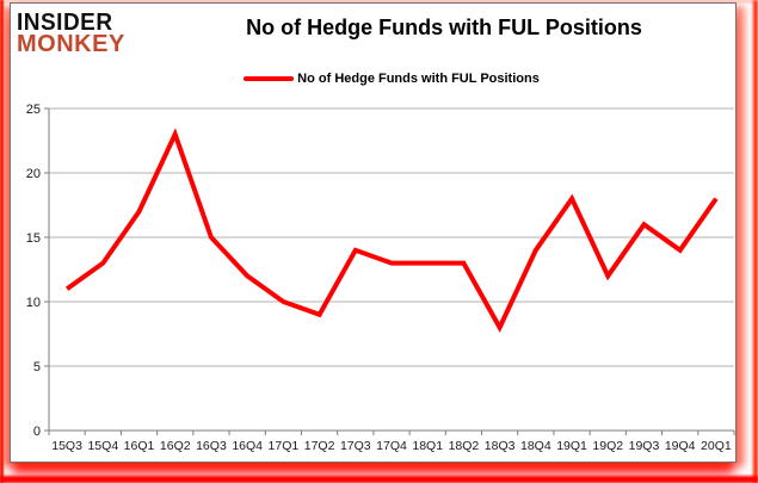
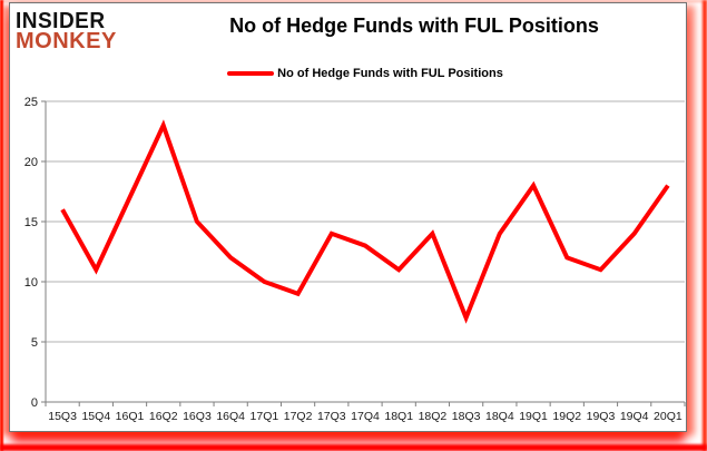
15Q3: 11 -> 16
15Q4: 13 -> 11
18Q1: 13 -> 11
18Q2: 13 -> 14
18Q3: 8 -> 7
19Q3: 16 -> 11
